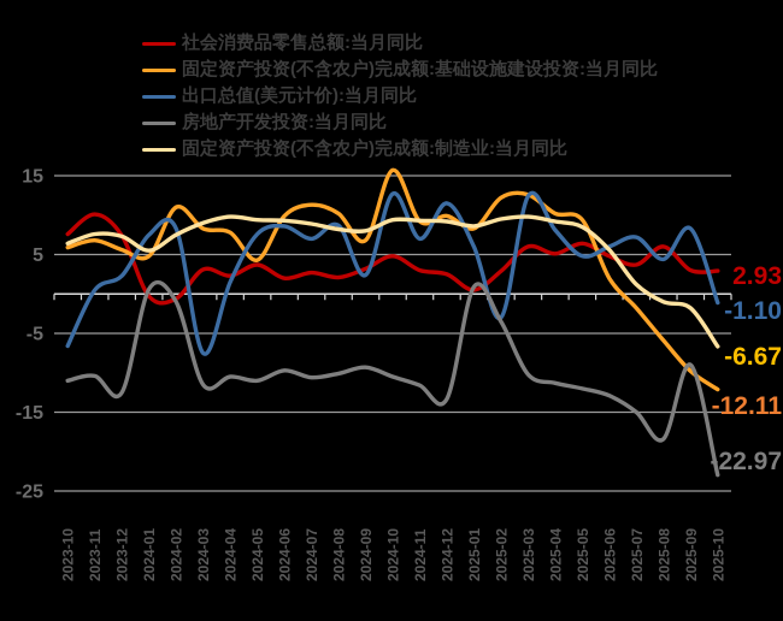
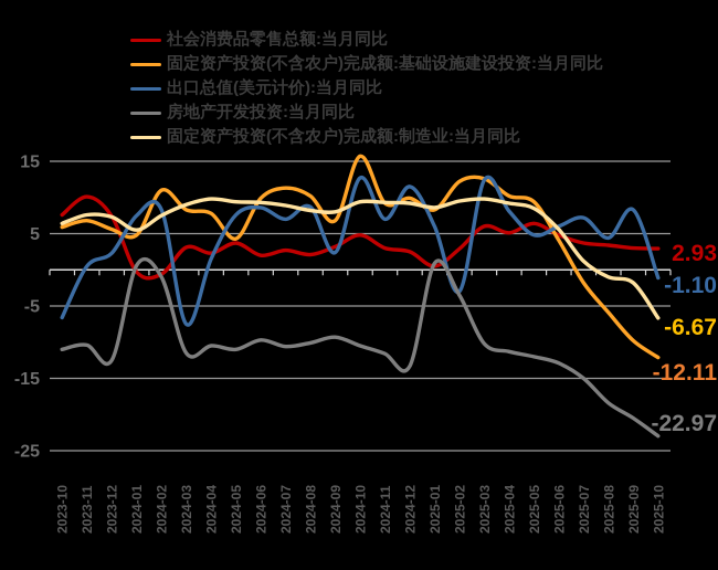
固定资产投资(不含农户)完成额:基础设施建设投资:当月同比/2025-06: 2 -> 4
社会消费品零售总额:当月同比/2025-08: 6 -> 3
房地产开发投资:当月同比/2025-09: -9 -> -20
